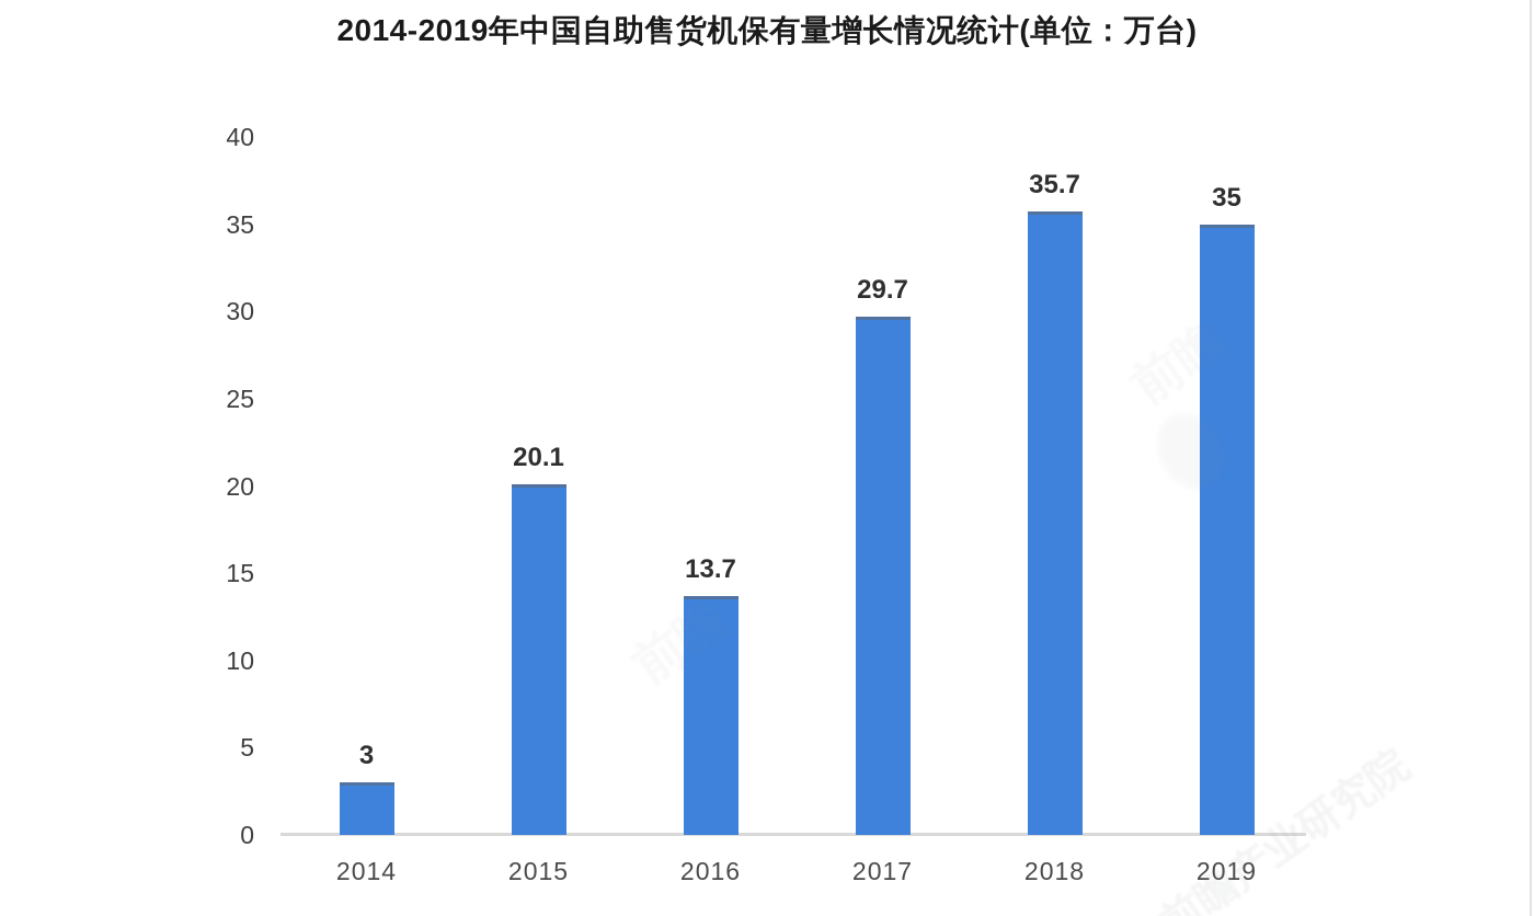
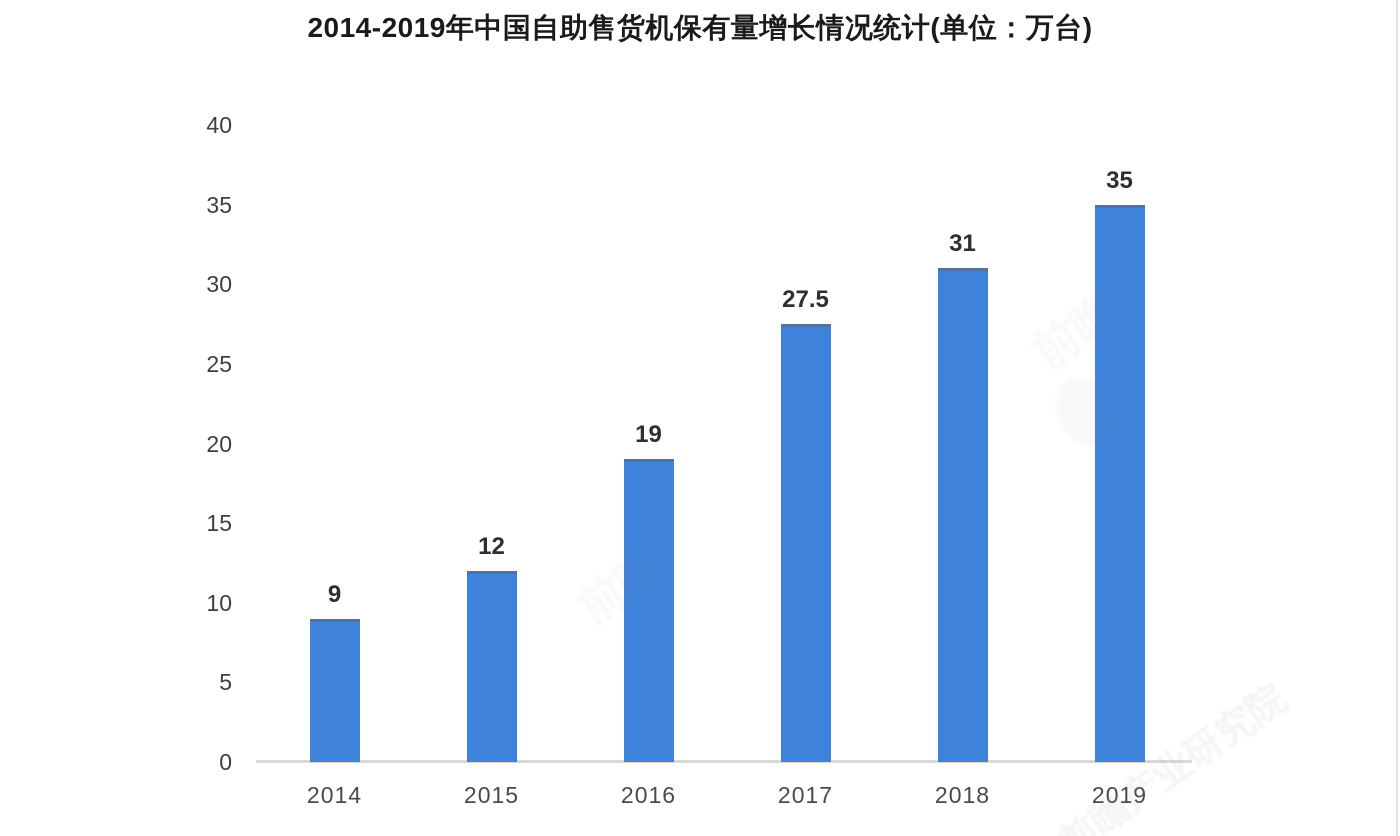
2014: 3 -> 9
2015: 20.1 -> 12
2016: 13.7 -> 19
2017: 29.7 -> 27.5
2018: 35.7 -> 31
